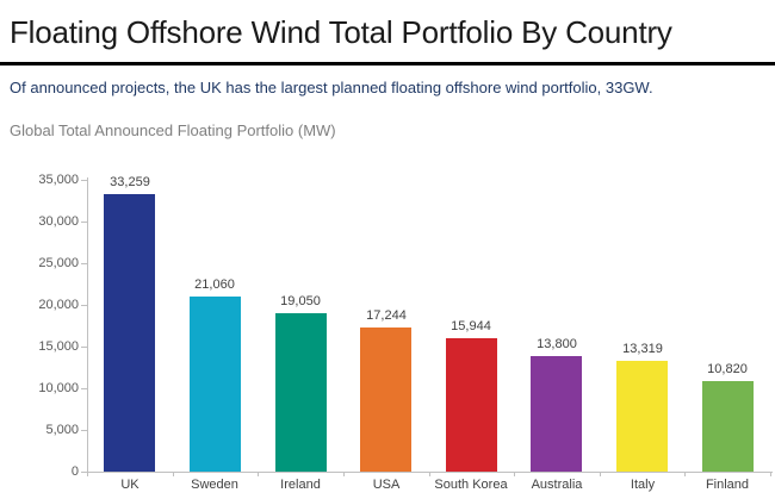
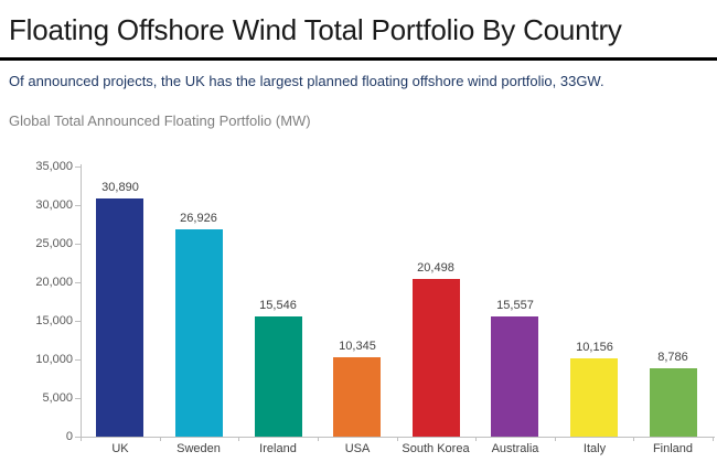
UK: 33,259 -> 30,890
Sweden: 21,060 -> 26,926
Ireland: 19,050 -> 15,546
USA: 17,244 -> 10,345
South Korea: 15,944 -> 20,498
Australia: 13,800 -> 15,557
Italy: 13,319 -> 10,156
Finland: 10,820 -> 8,786
